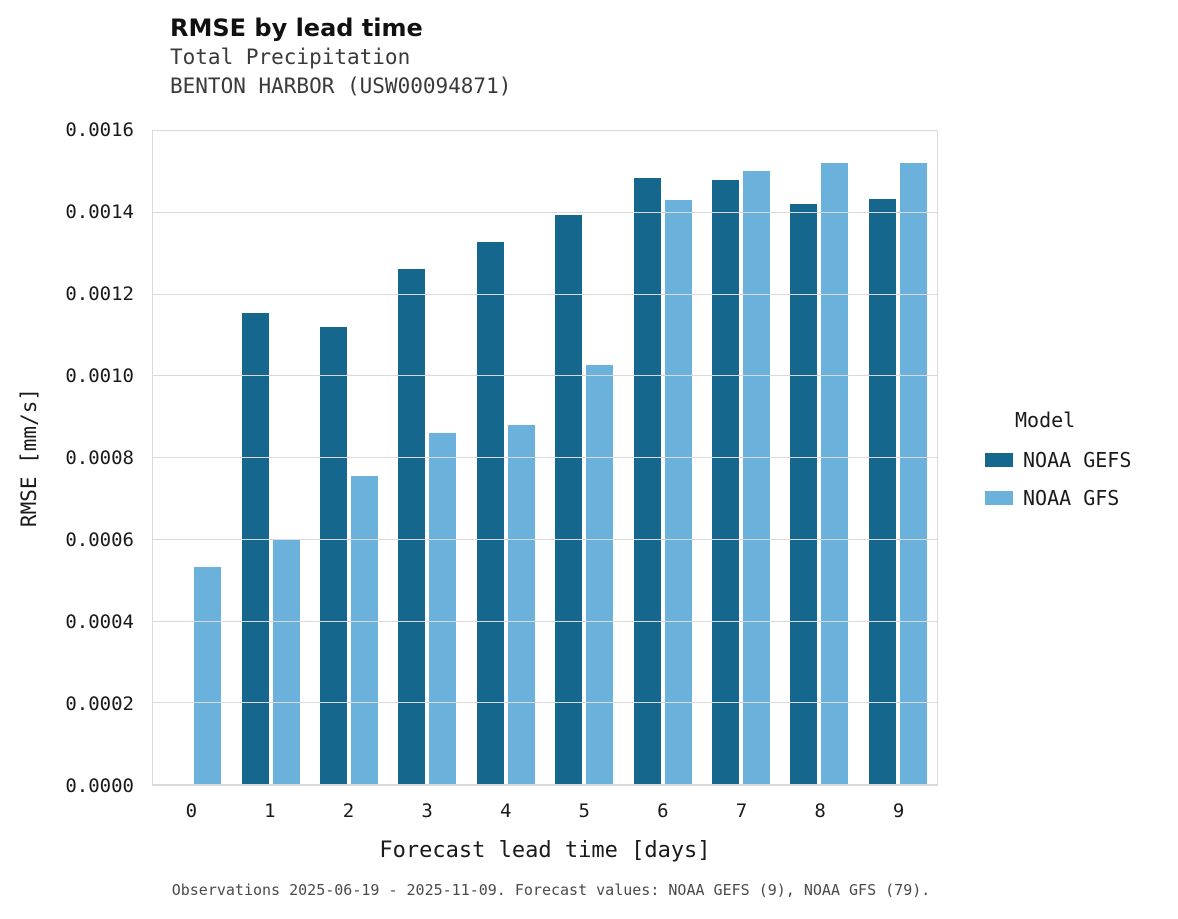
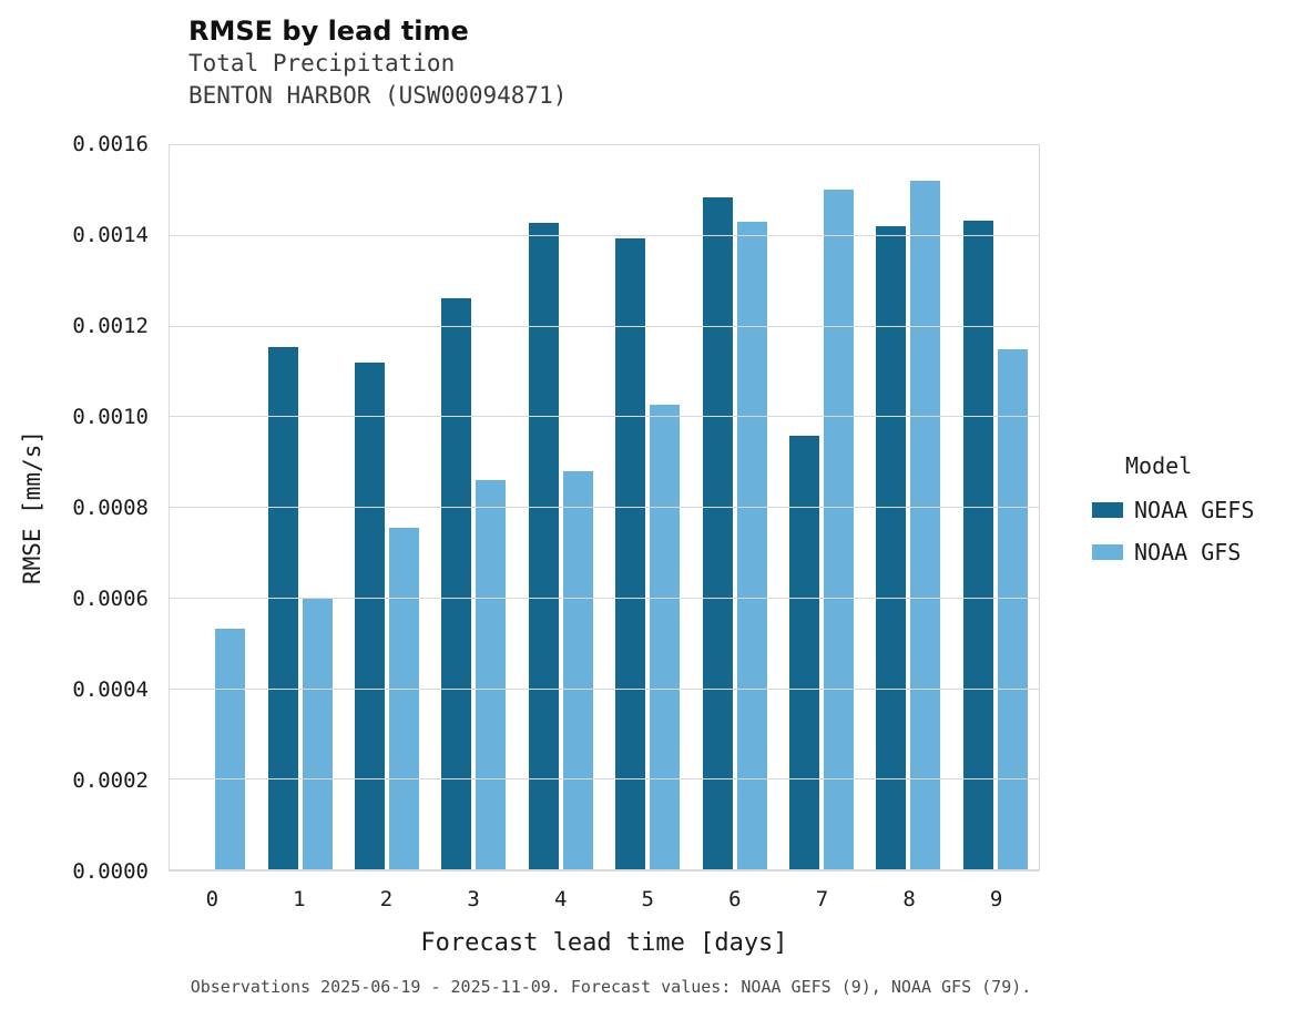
NOAA GEFS/4: 0.00133 -> 0.00143
NOAA GEFS/7: 0.00148 -> 0.00096
NOAA GFS/9: 0.00152 -> 0.00115
